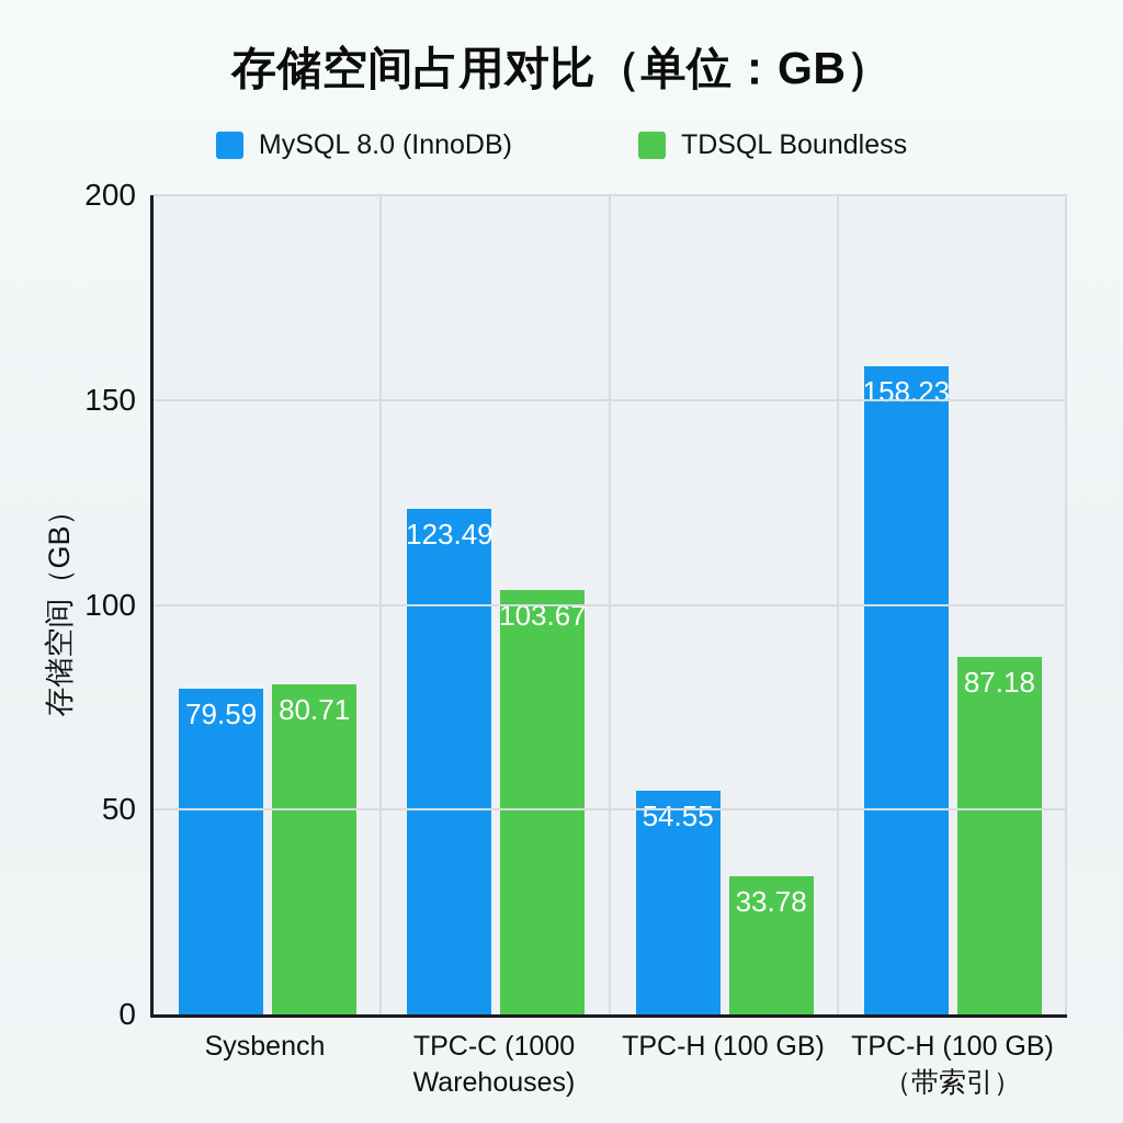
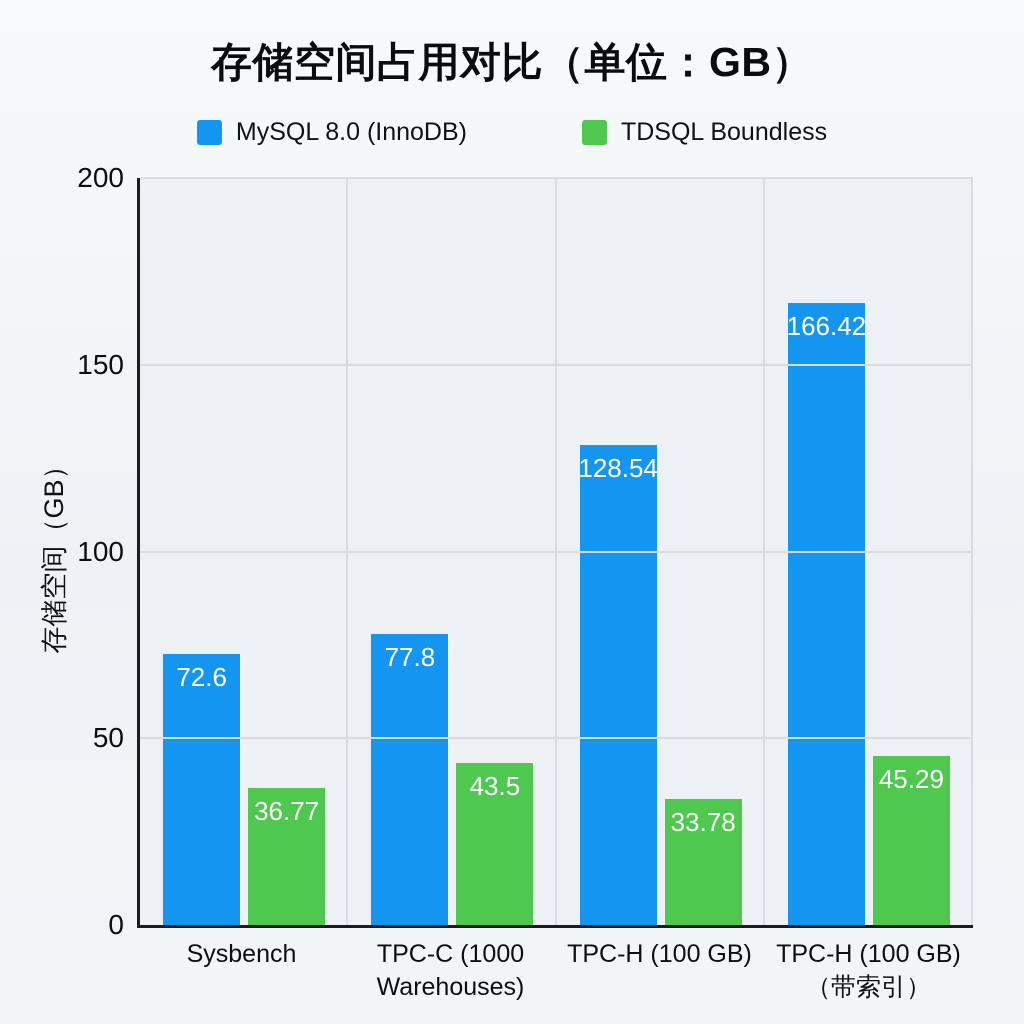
MySQL 8.0 (InnoDB)/Sysbench: 79.59 -> 72.6
TDSQL Boundless/Sysbench: 80.71 -> 36.77
MySQL 8.0 (InnoDB)/TPC-C (1000 Warehouses): 123.49 -> 77.8
TDSQL Boundless/TPC-C (1000 Warehouses): 103.67 -> 43.5
MySQL 8.0 (InnoDB)/TPC-H (100 GB): 54.55 -> 128.54
MySQL 8.0 (InnoDB)/TPC-H (100 GB) （带索引）: 158.23 -> 166.42
TDSQL Boundless/TPC-H (100 GB) （带索引）: 87.18 -> 45.29
